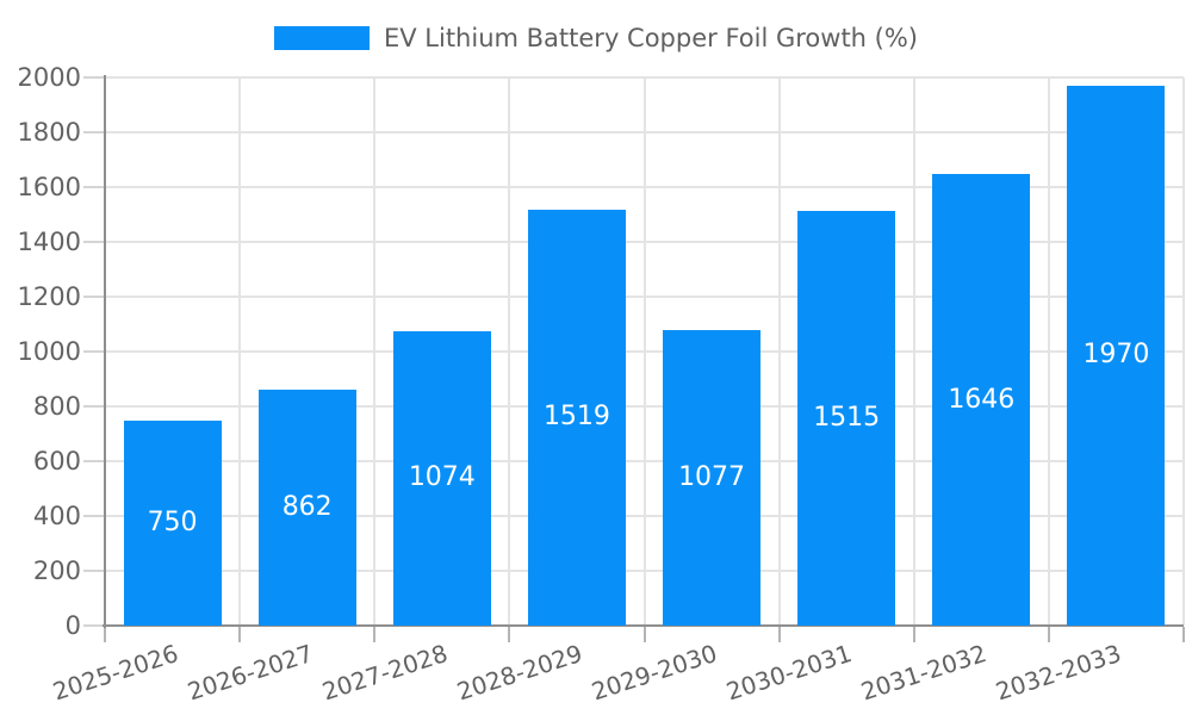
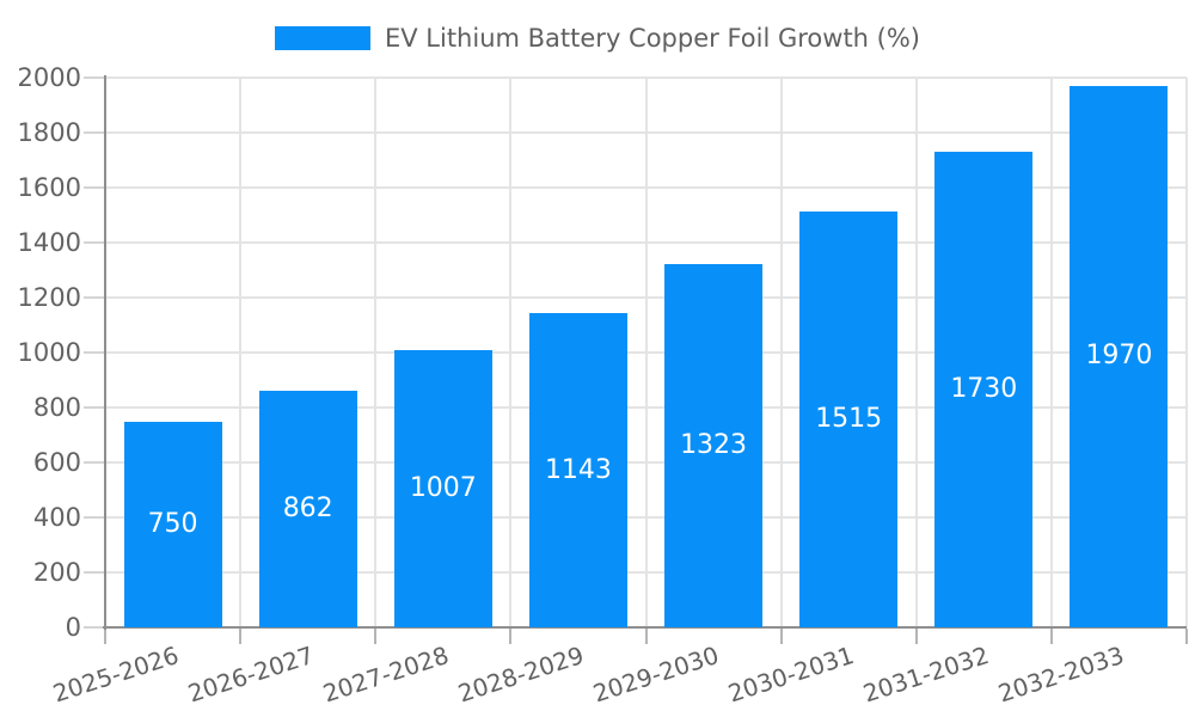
2027-2028: 1074 -> 1007
2028-2029: 1519 -> 1143
2029-2030: 1077 -> 1323
2031-2032: 1646 -> 1730
